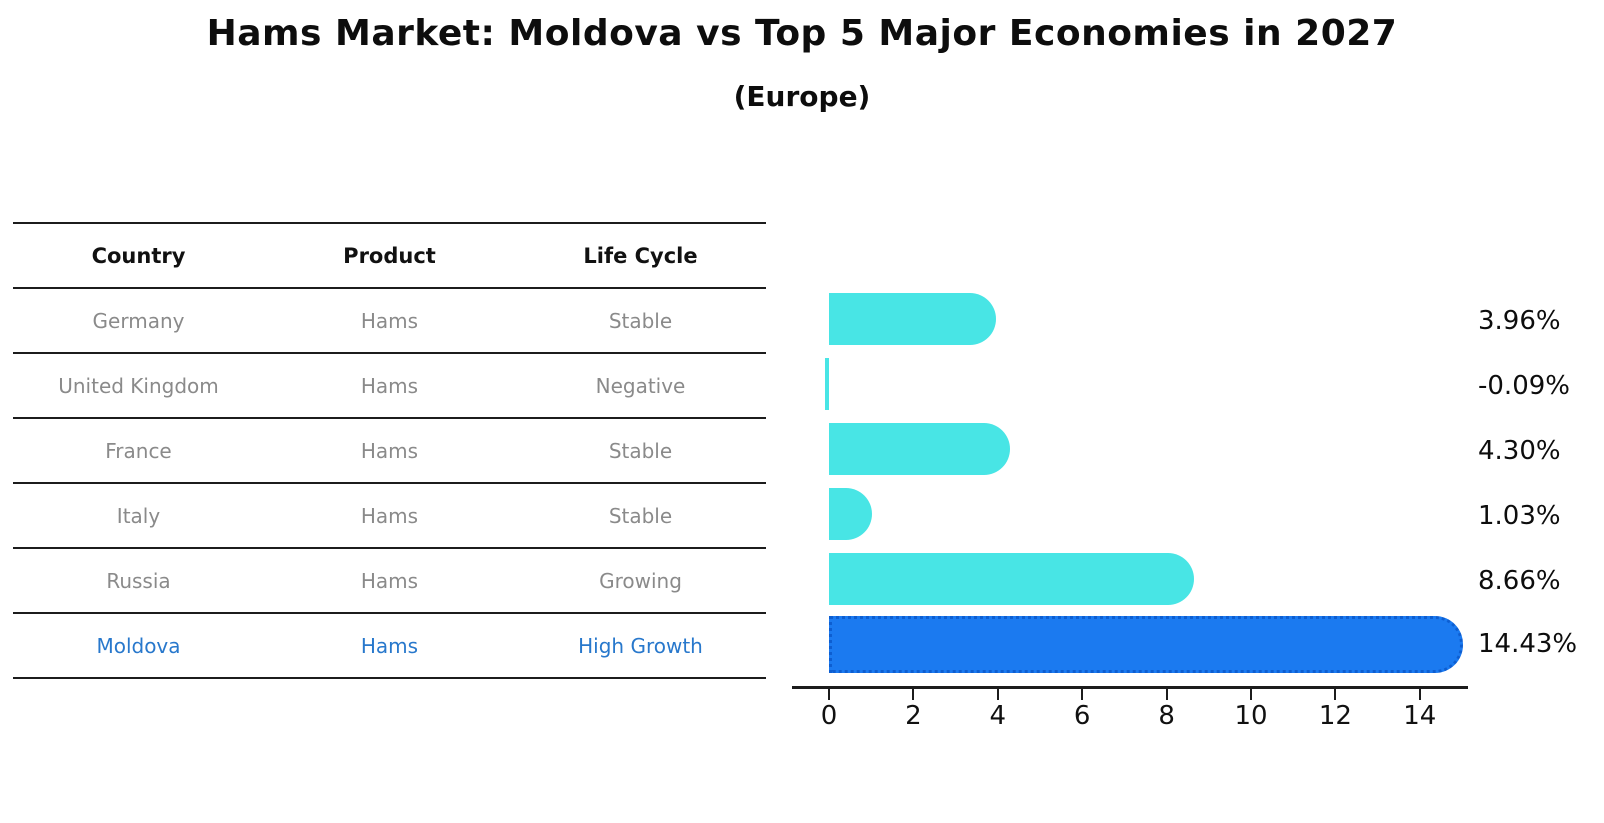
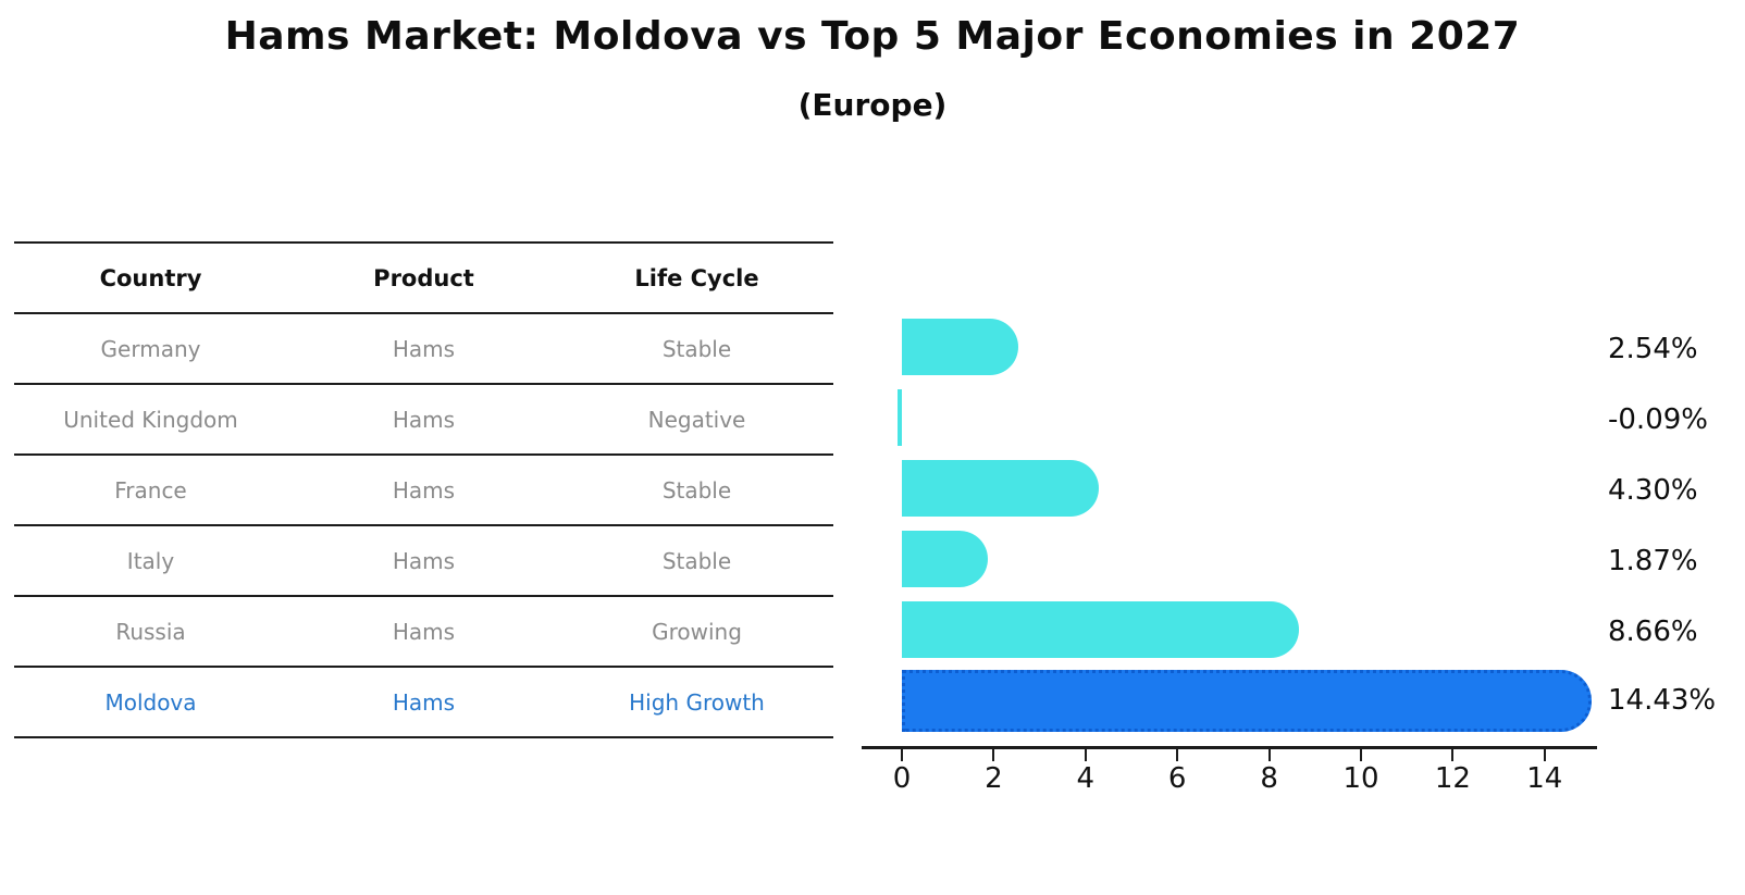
Germany: 3.96% -> 2.54%
Italy: 1.03% -> 1.87%
